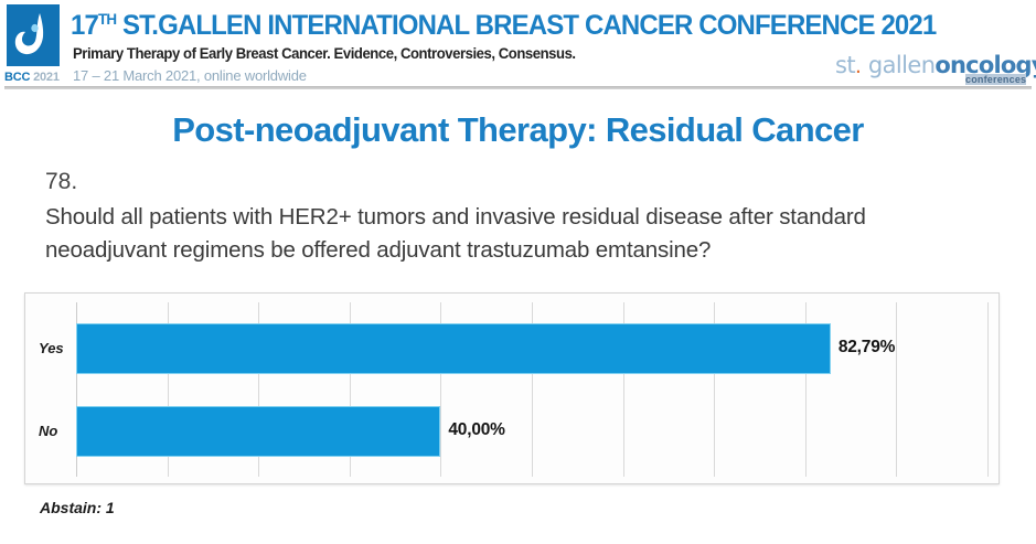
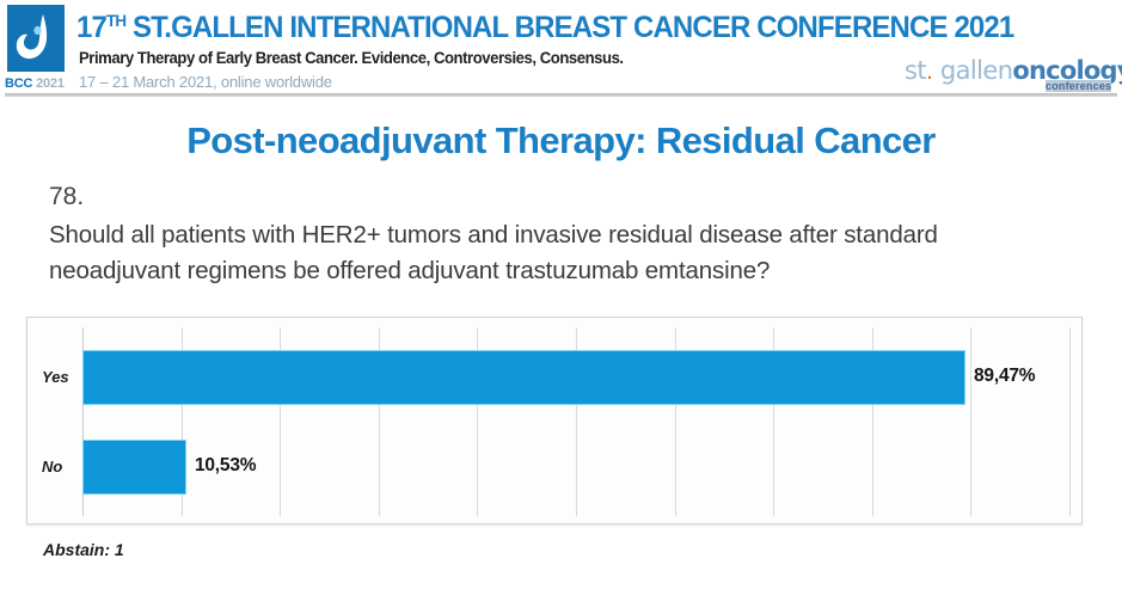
Yes: 82,79% -> 89,47%
No: 40,00% -> 10,53%
